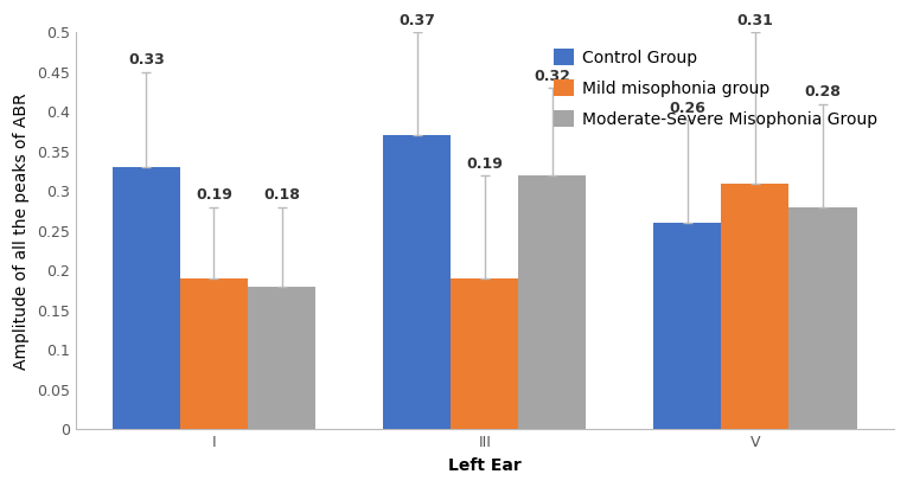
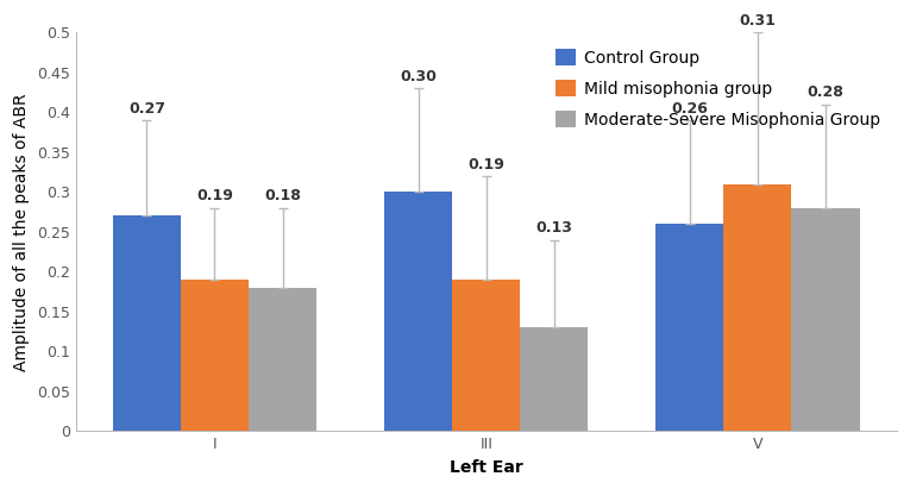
Control Group/I: 0.33 -> 0.27
Control Group/III: 0.37 -> 0.30
Moderate-Severe Misophonia Group/III: 0.32 -> 0.13
